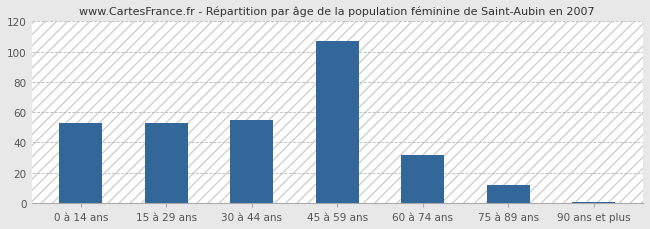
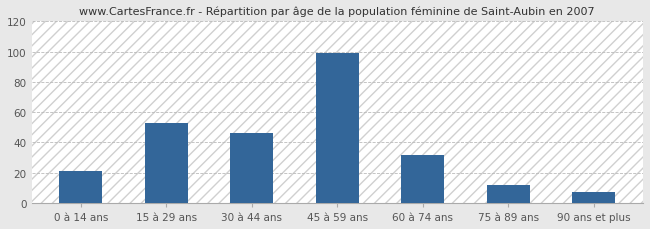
0 à 14 ans: 53 -> 21
30 à 44 ans: 55 -> 46
45 à 59 ans: 107 -> 99
90 ans et plus: 1 -> 7
